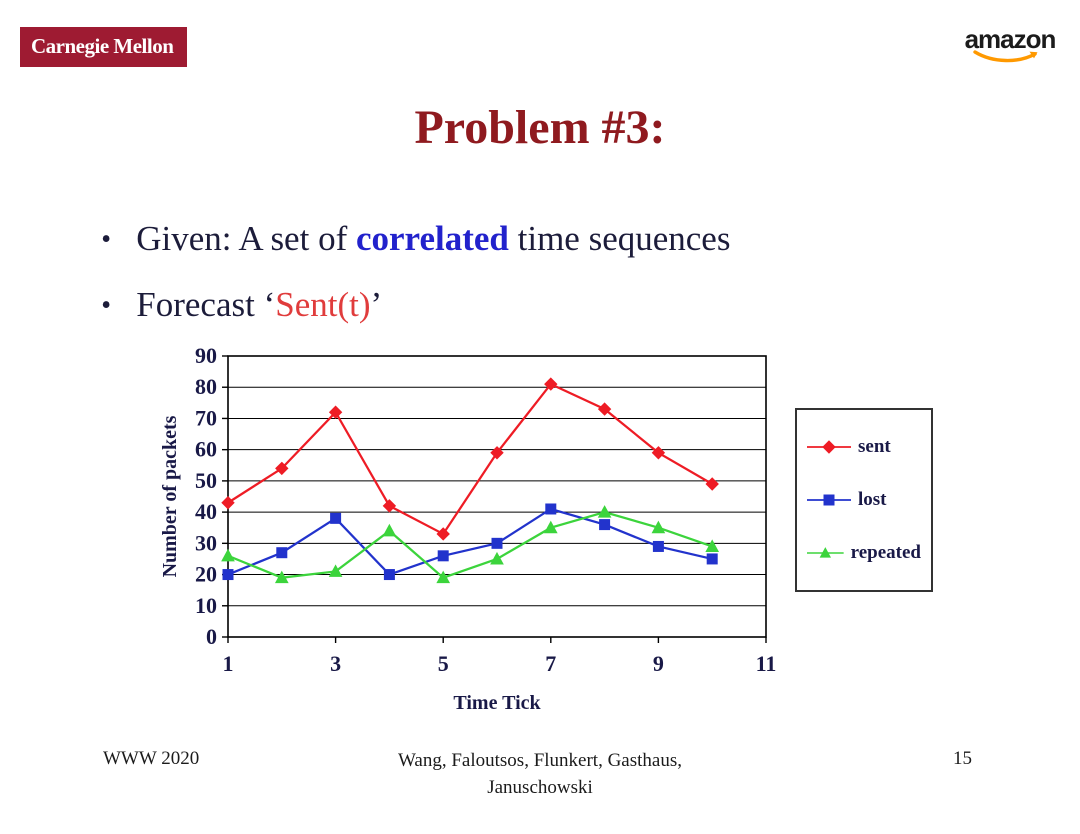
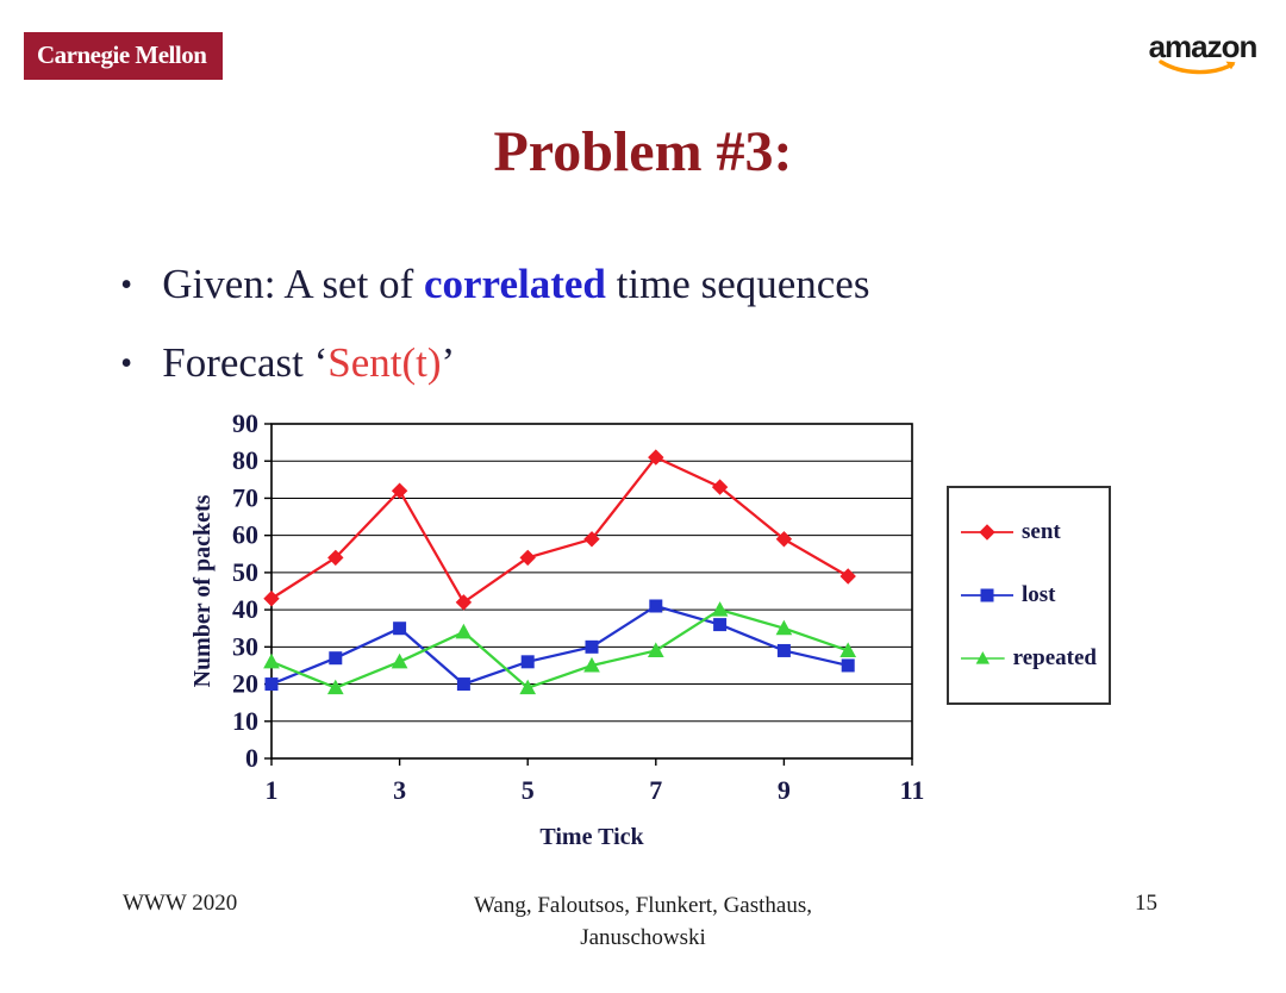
lost/3: 38 -> 35
repeated/3: 21 -> 26
sent/5: 33 -> 54
repeated/7: 35 -> 29
